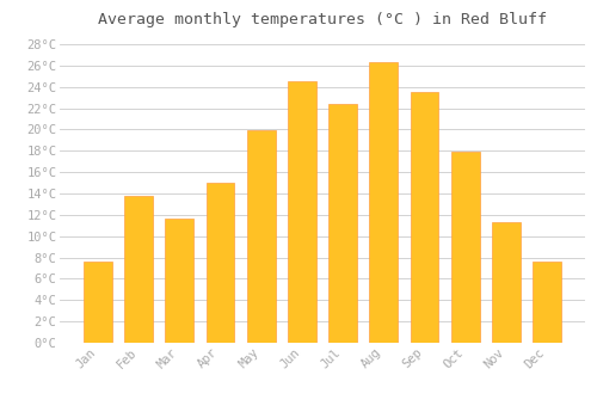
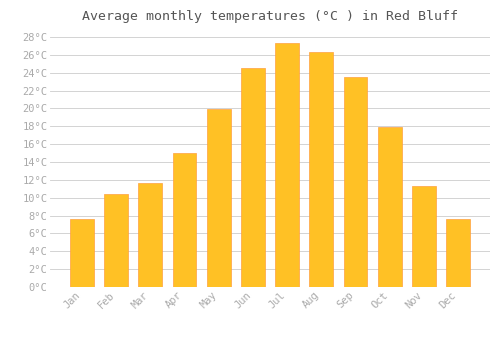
Feb: 13.8°C -> 10.4°C
Jul: 22.4°C -> 27.3°C
